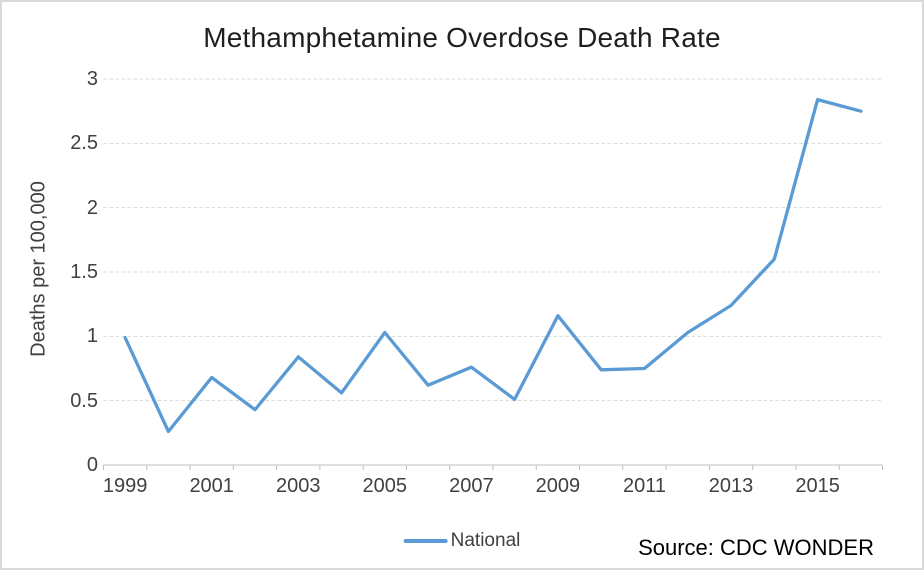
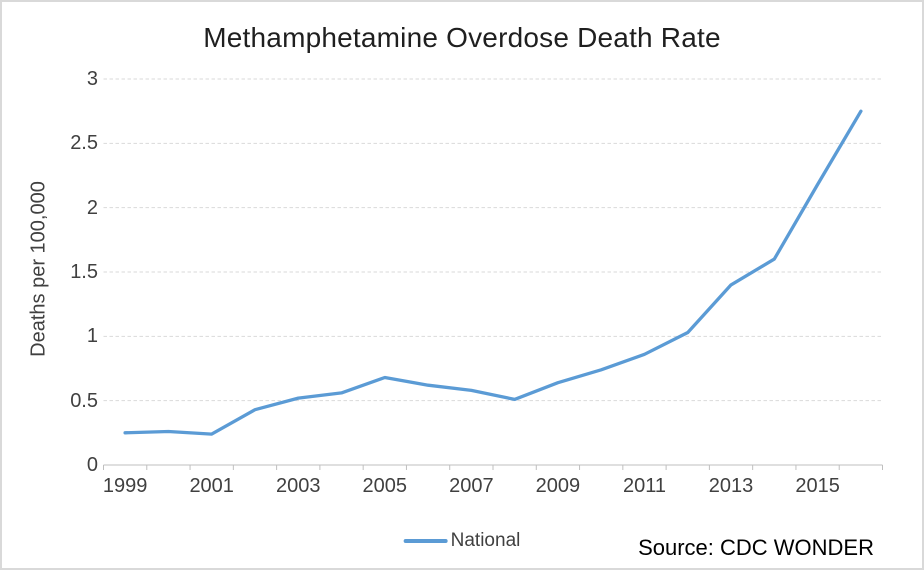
1999: 0.99 -> 0.25
2001: 0.68 -> 0.24
2003: 0.84 -> 0.52
2005: 1.03 -> 0.68
2007: 0.76 -> 0.58
2009: 1.16 -> 0.64
2011: 0.75 -> 0.86
2013: 1.24 -> 1.40
2015: 2.84 -> 2.18
